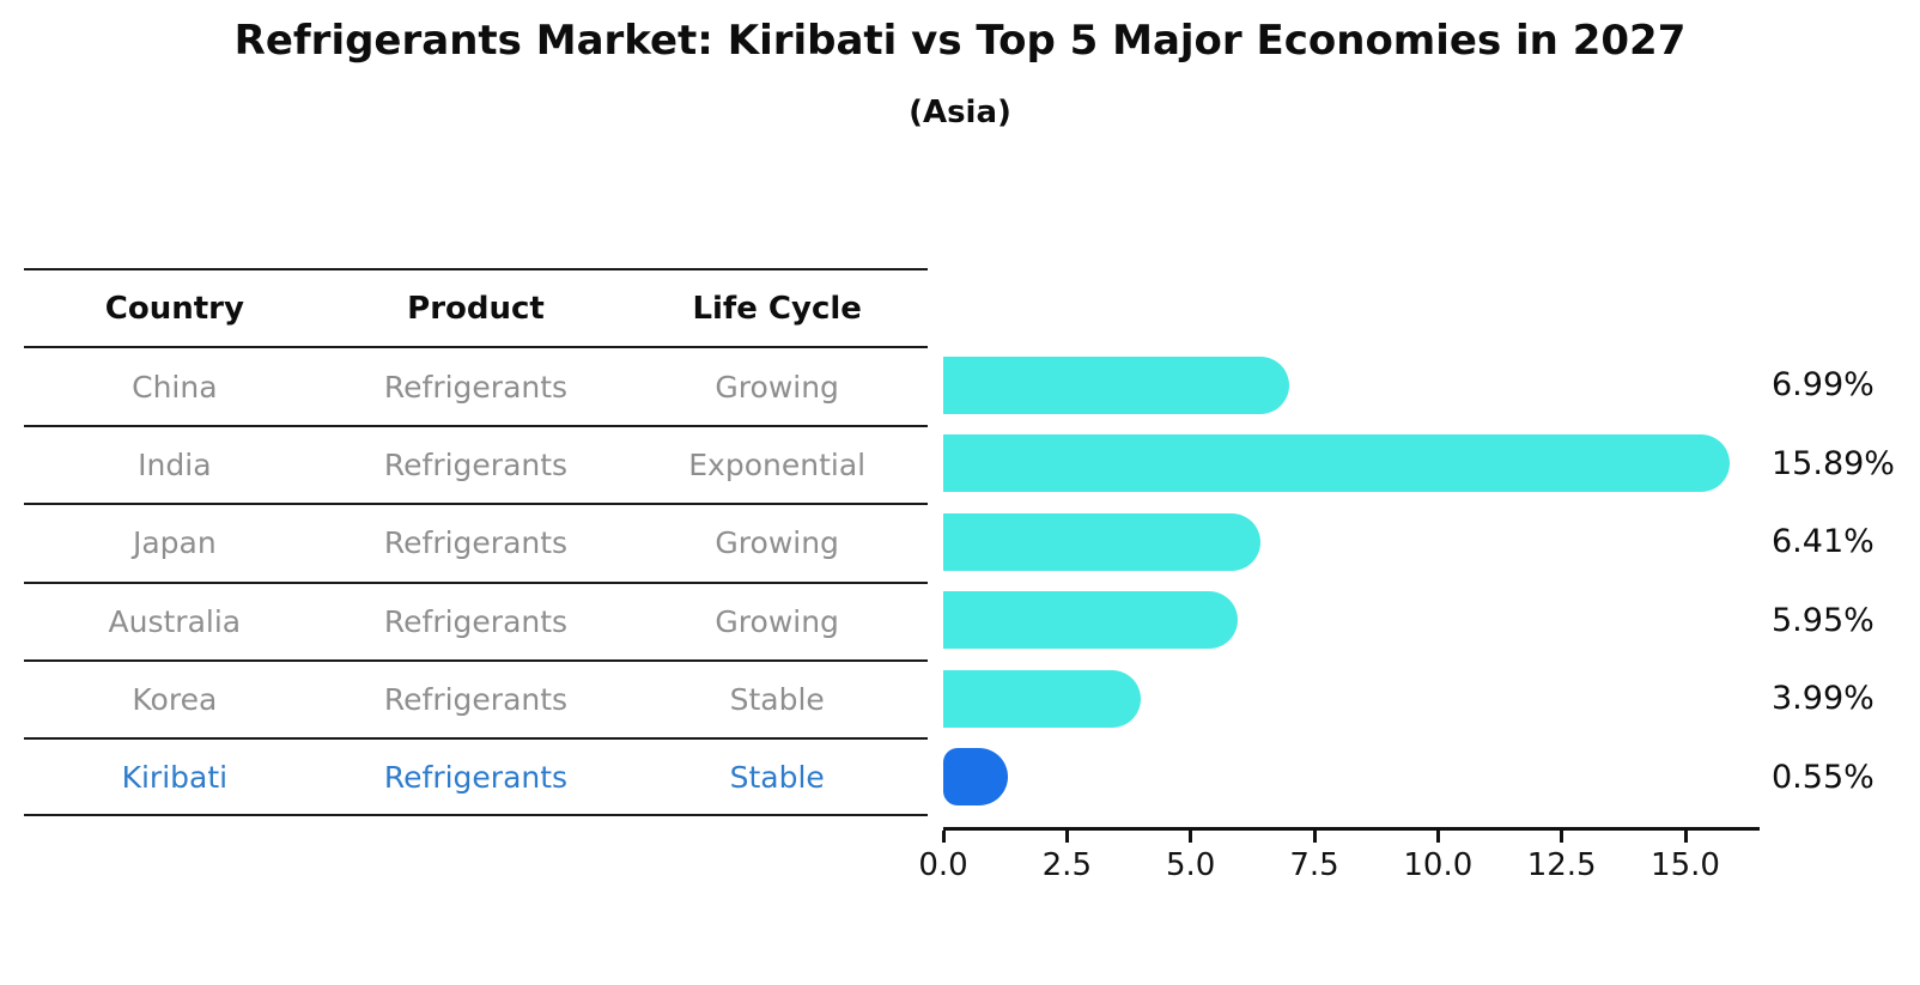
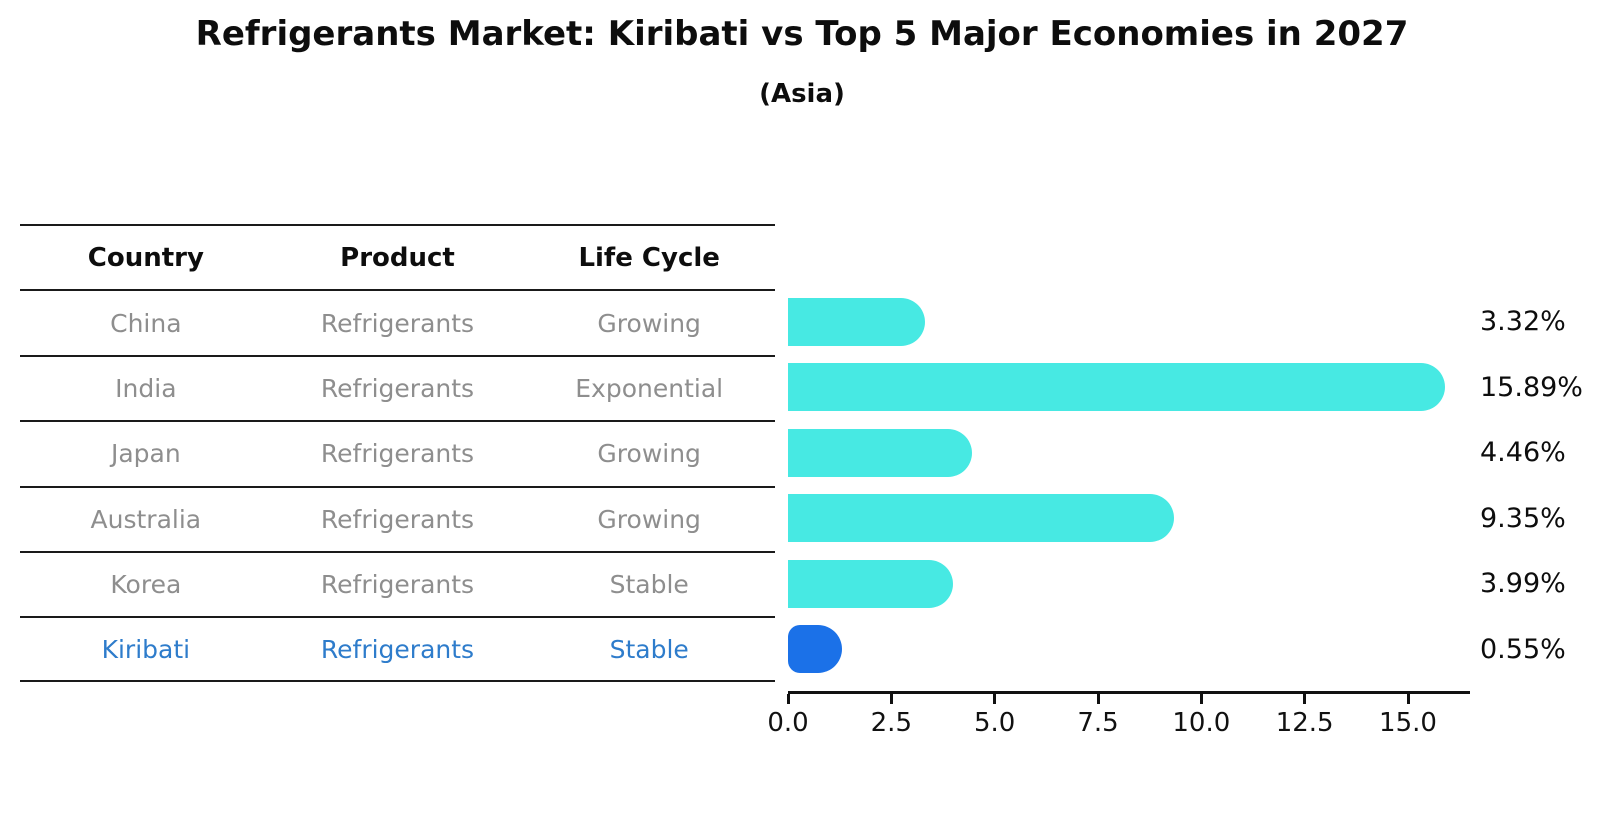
China: 6.99% -> 3.32%
Japan: 6.41% -> 4.46%
Australia: 5.95% -> 9.35%
